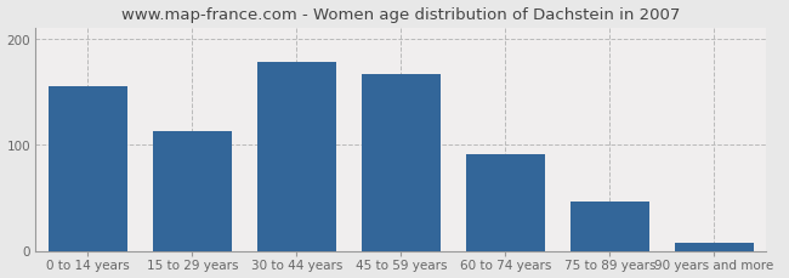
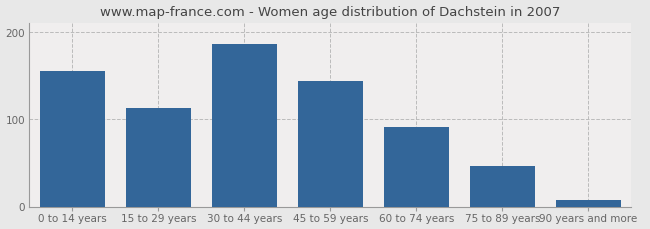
30 to 44 years: 178 -> 186
45 to 59 years: 166 -> 143
